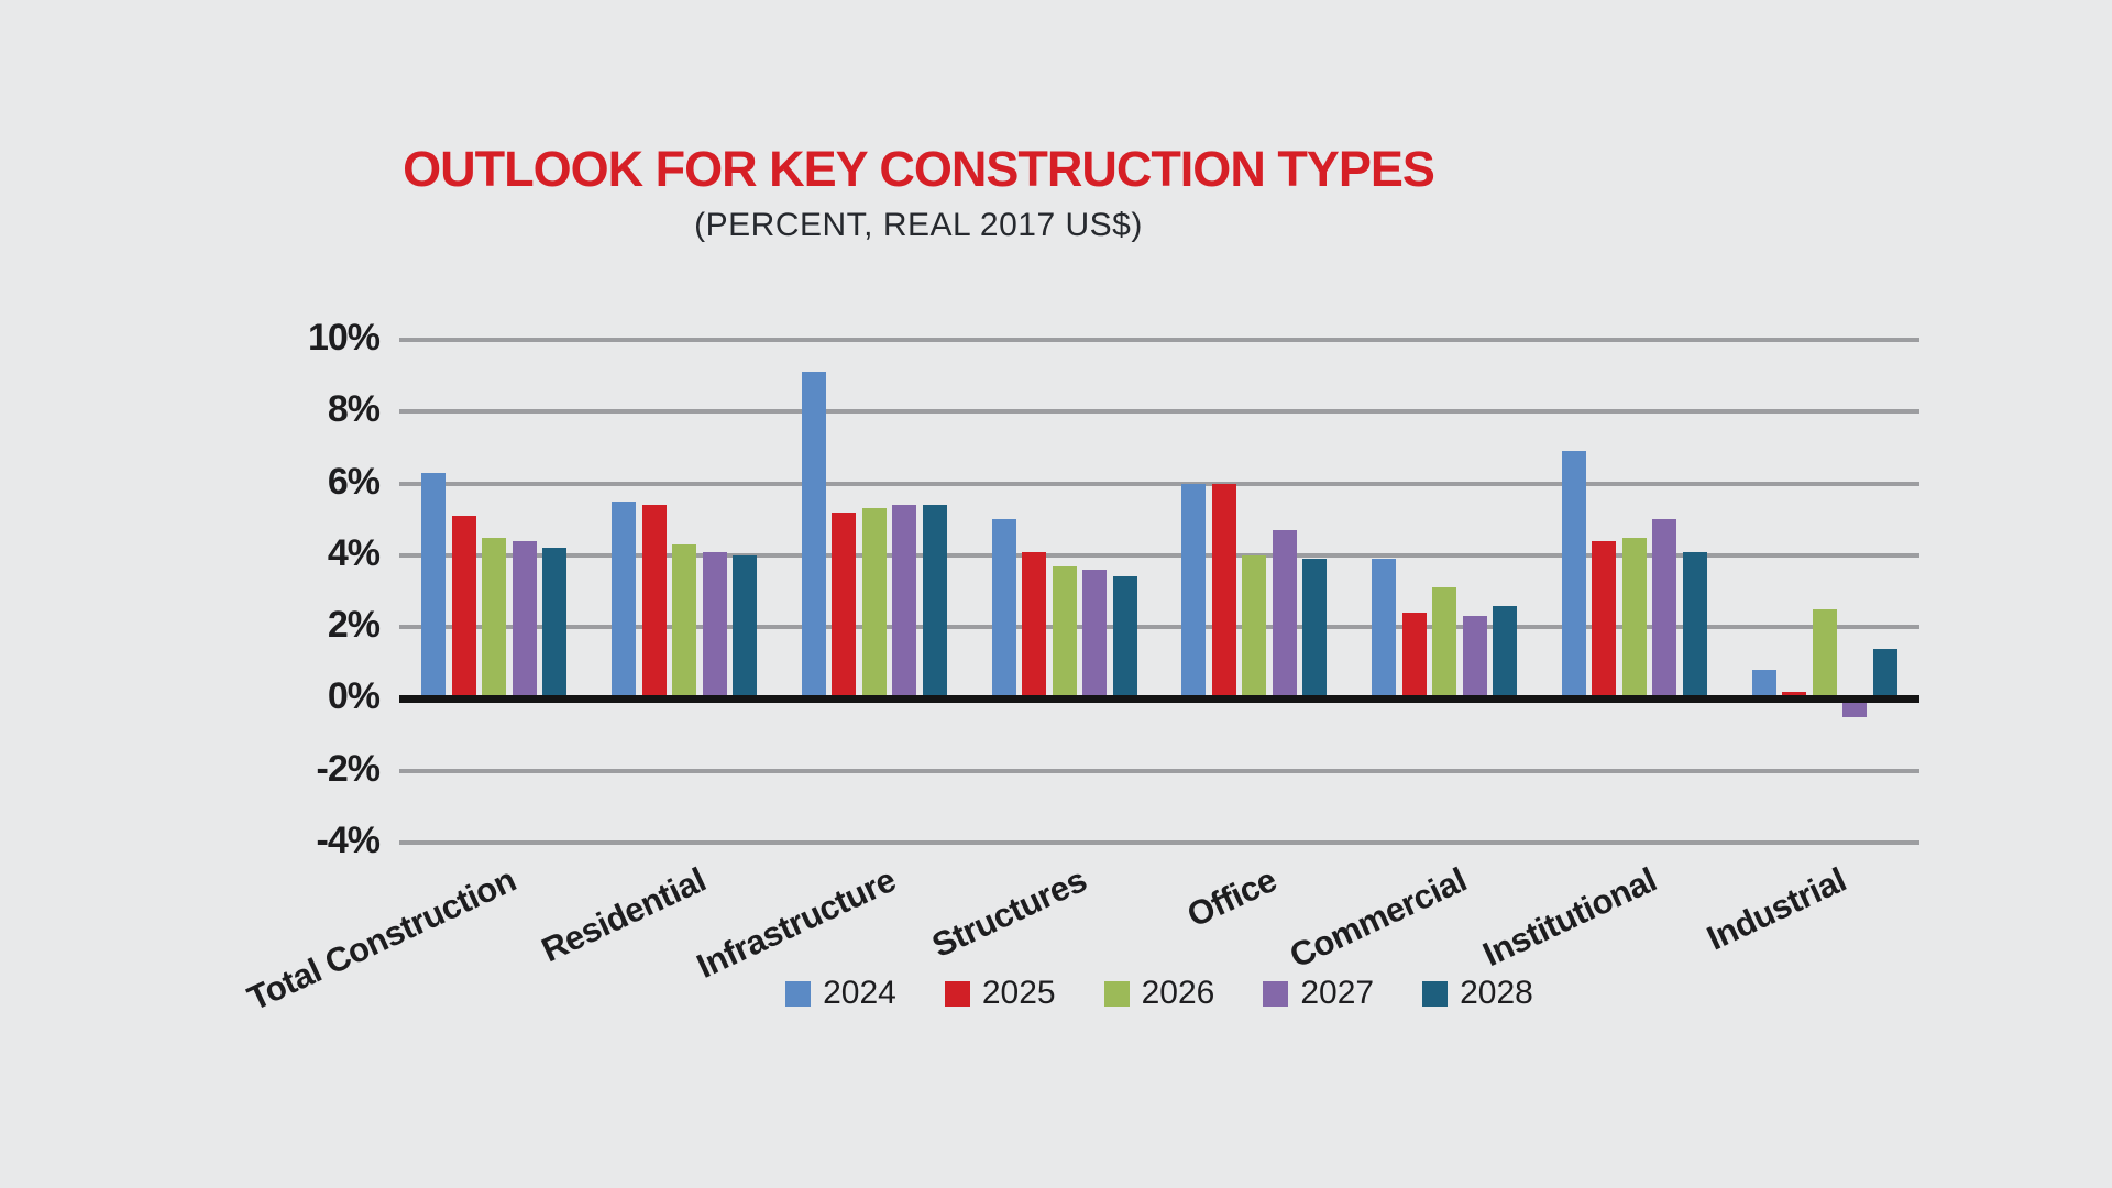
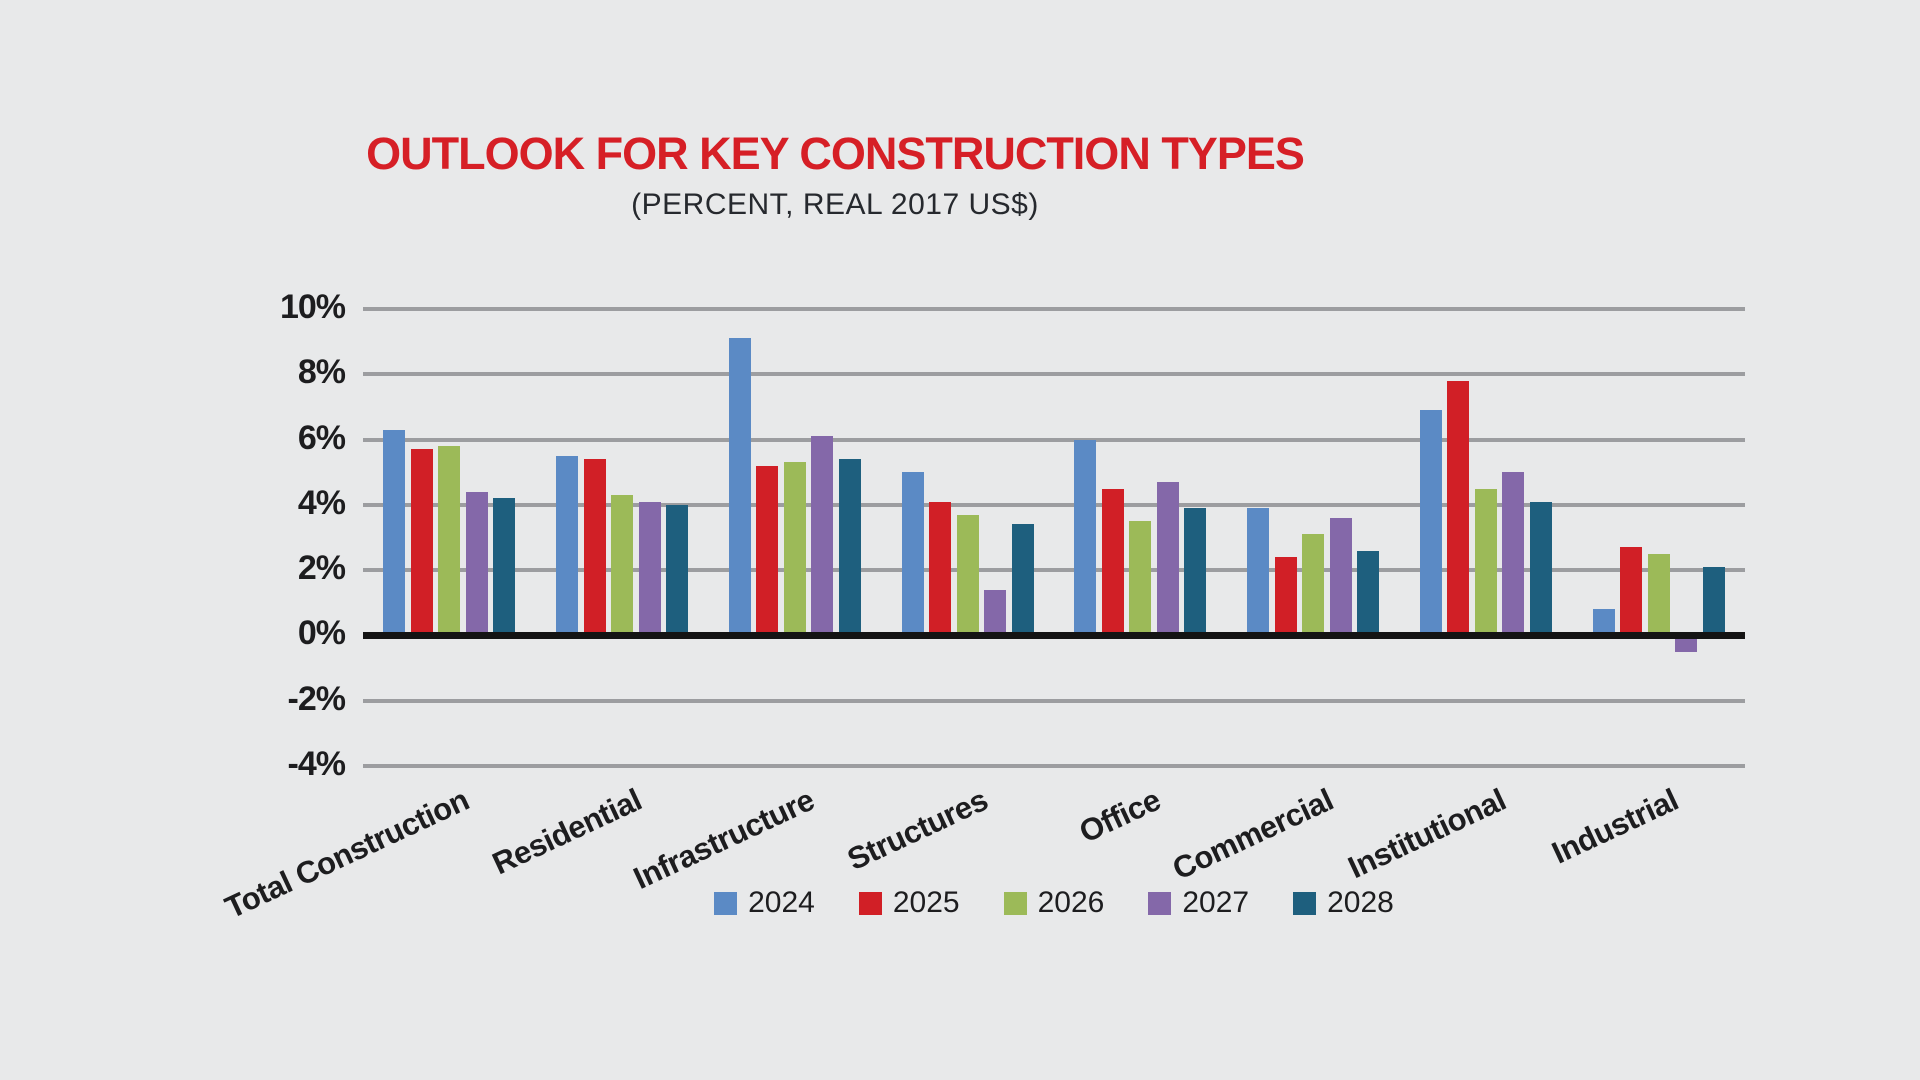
2025/Total Construction: 5.1% -> 5.7%
2026/Total Construction: 4.5% -> 5.8%
2027/Infrastructure: 5.4% -> 6.1%
2027/Structures: 3.6% -> 1.4%
2025/Office: 6.0% -> 4.5%
2026/Office: 4.0% -> 3.5%
2027/Commercial: 2.3% -> 3.6%
2025/Institutional: 4.4% -> 7.8%
2025/Industrial: 0.2% -> 2.7%
2028/Industrial: 1.4% -> 2.1%
